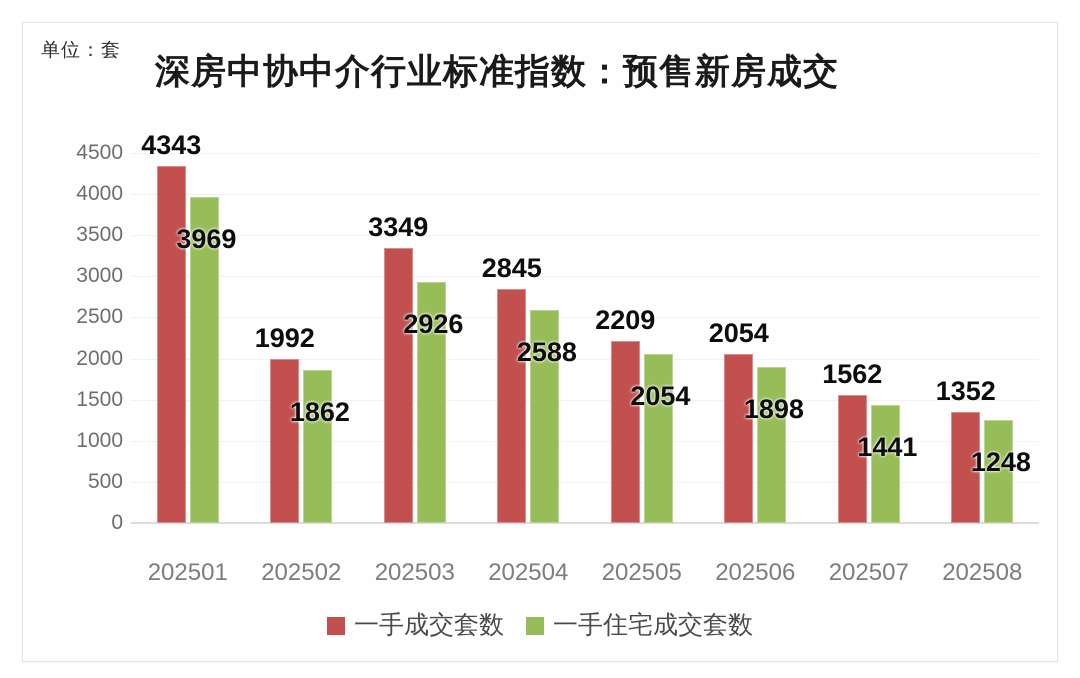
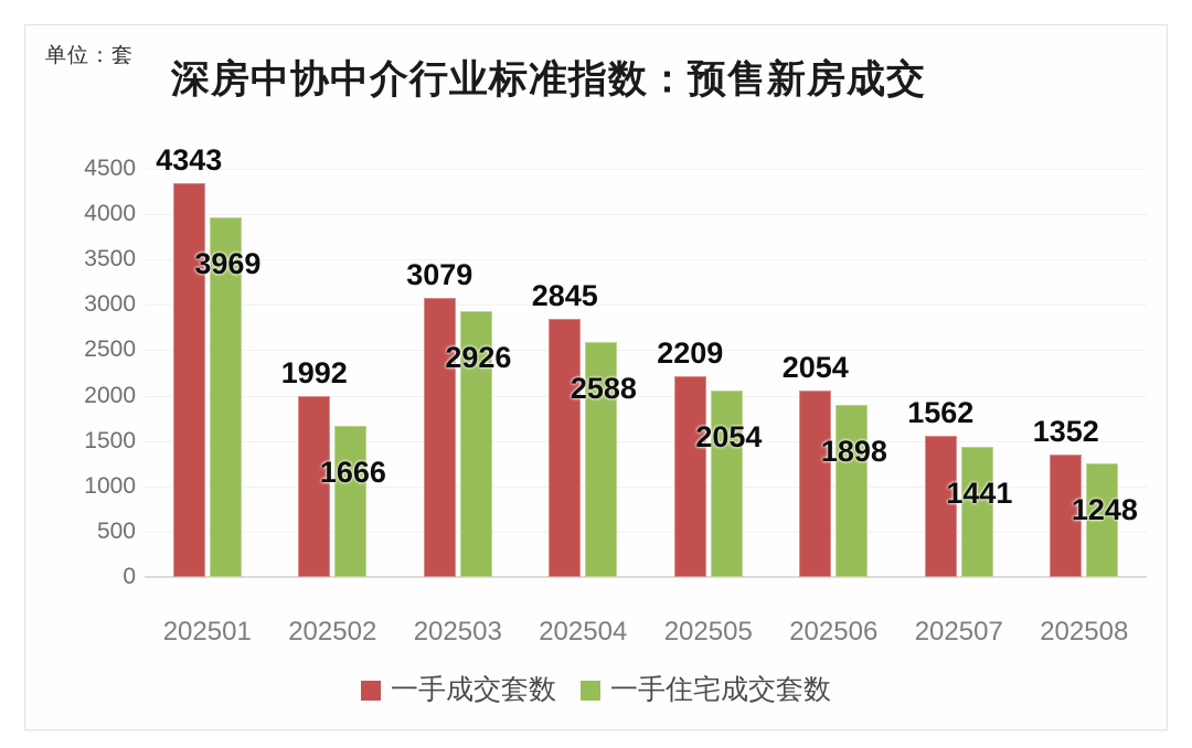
一手住宅成交套数/202502: 1862 -> 1666
一手成交套数/202503: 3349 -> 3079
